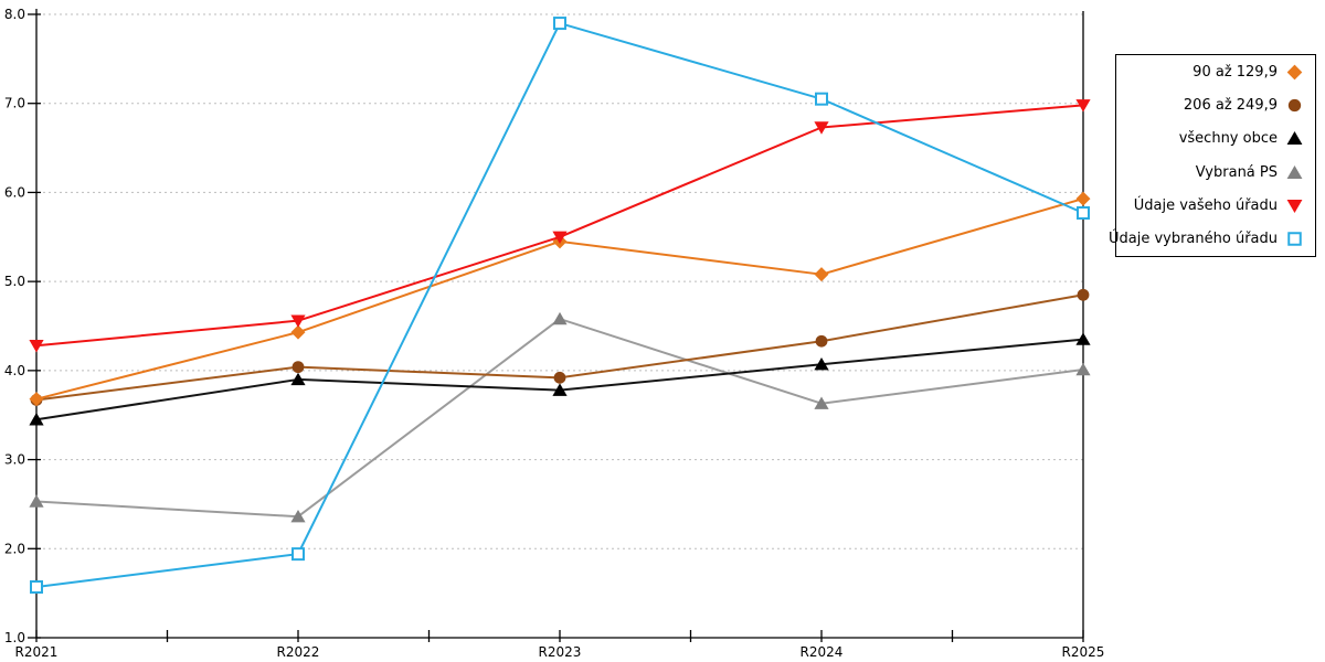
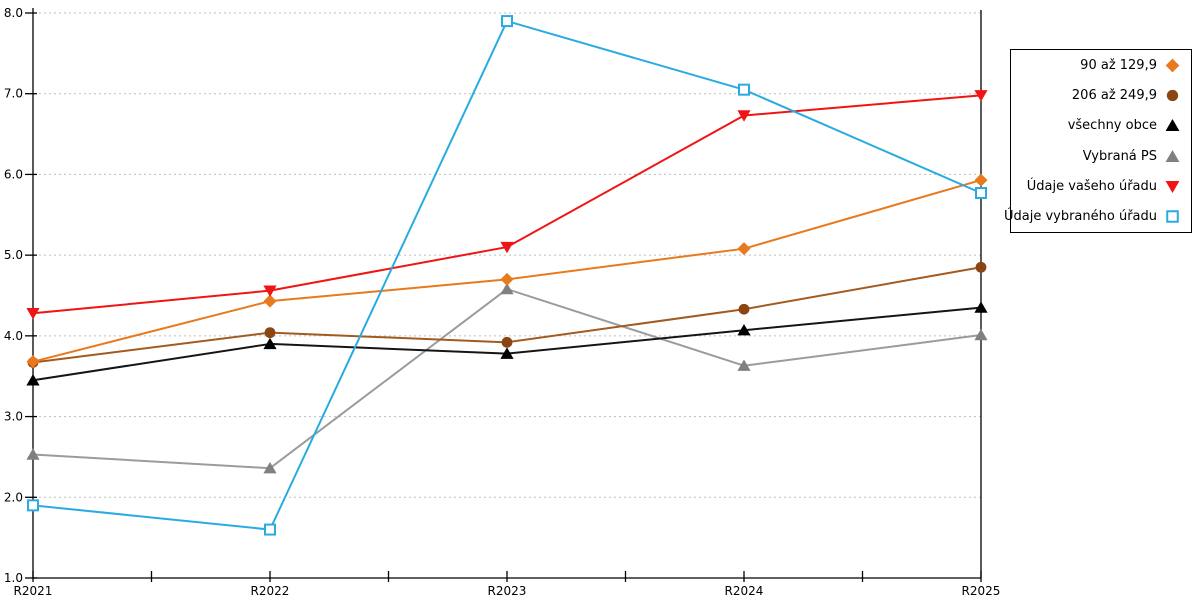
Údaje vybraného úřadu/R2021: 1.6 -> 1.9
Údaje vybraného úřadu/R2022: 1.9 -> 1.6
90 až 129,9/R2023: 5.5 -> 4.7
Údaje vašeho úřadu/R2023: 5.5 -> 5.1
